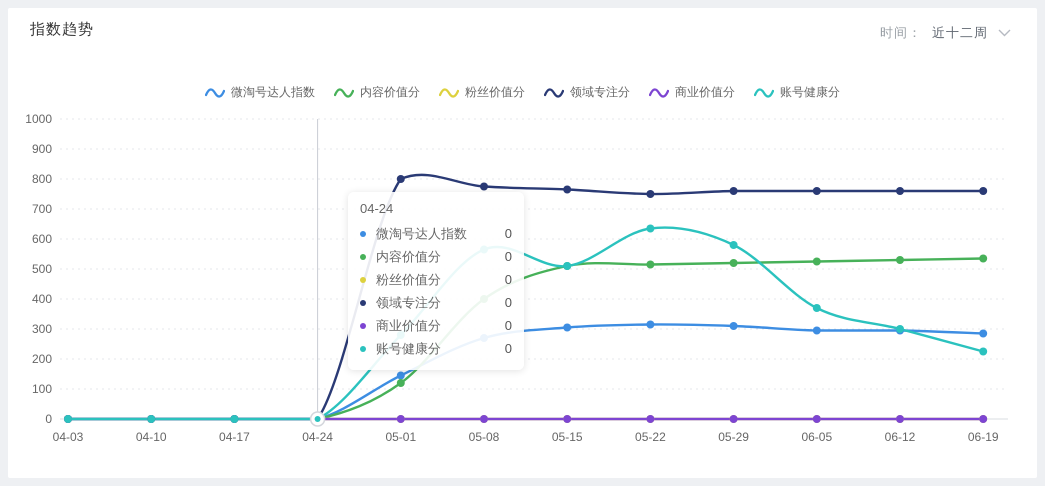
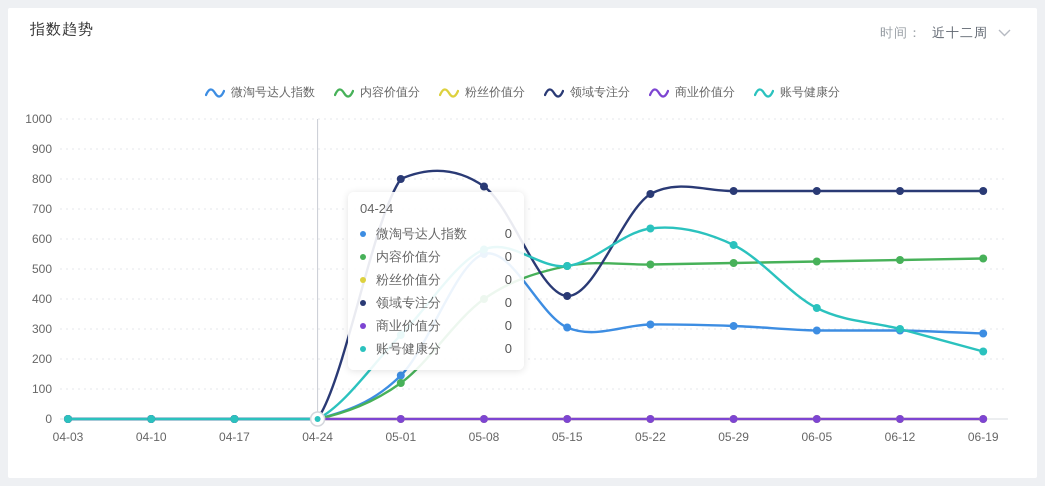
微淘号达人指数/05-08: 270 -> 550
领域专注分/05-15: 760 -> 410
